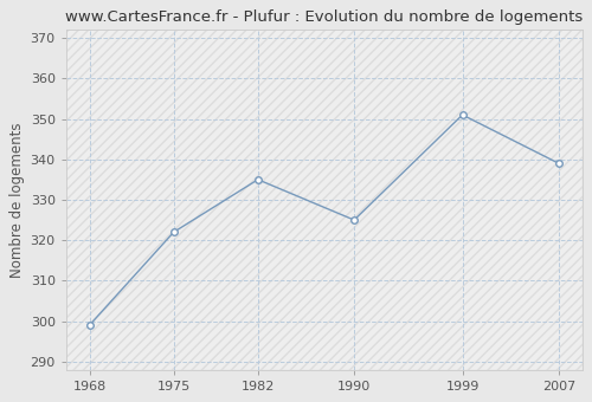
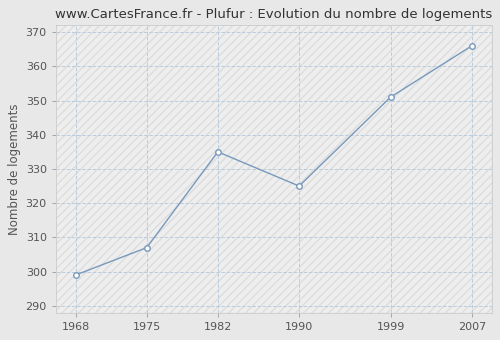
1975: 322 -> 307
2007: 339 -> 366
